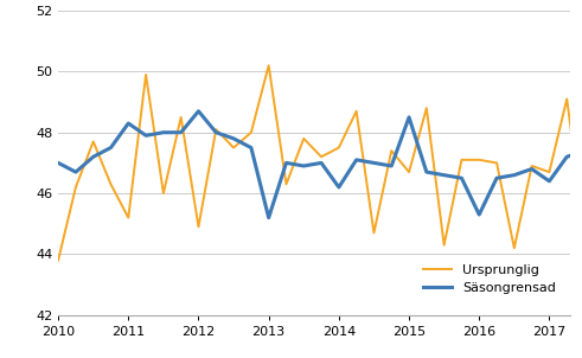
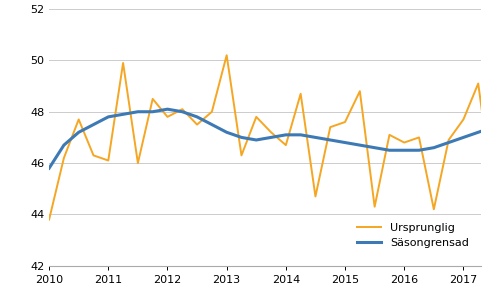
Säsongrensad/2010: 47.0 -> 45.8
Ursprunglig/2011: 45.2 -> 46.1
Säsongrensad/2011: 48.3 -> 47.8
Ursprunglig/2012: 44.9 -> 47.8
Säsongrensad/2012: 48.7 -> 48.1
Säsongrensad/2013: 45.2 -> 47.2
Ursprunglig/2014: 47.5 -> 46.7
Säsongrensad/2014: 46.2 -> 47.1
Ursprunglig/2015: 46.7 -> 47.6
Säsongrensad/2015: 48.5 -> 46.8
Ursprunglig/2016: 47.1 -> 46.8
Säsongrensad/2016: 45.3 -> 46.5
Ursprunglig/2017: 46.7 -> 47.7
Säsongrensad/2017: 46.4 -> 47.0
